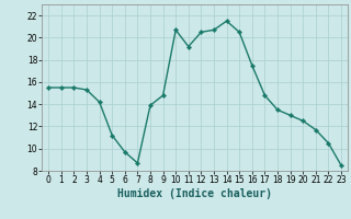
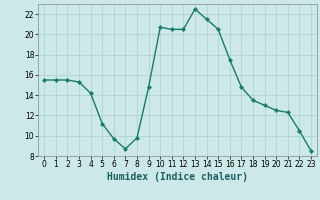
8: 13.9 -> 9.8
11: 19.2 -> 20.5
13: 20.7 -> 22.5
21: 11.7 -> 12.3
